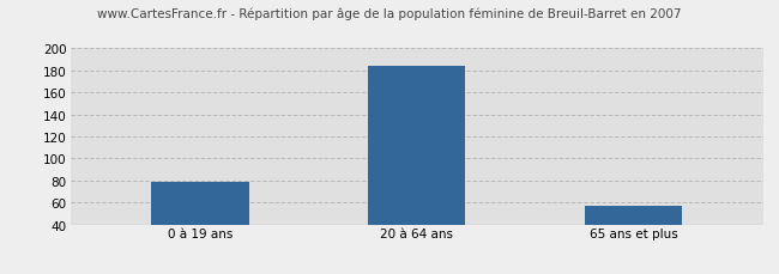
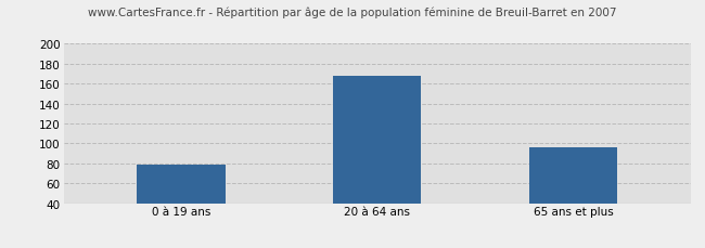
20 à 64 ans: 184 -> 168
65 ans et plus: 57 -> 96
